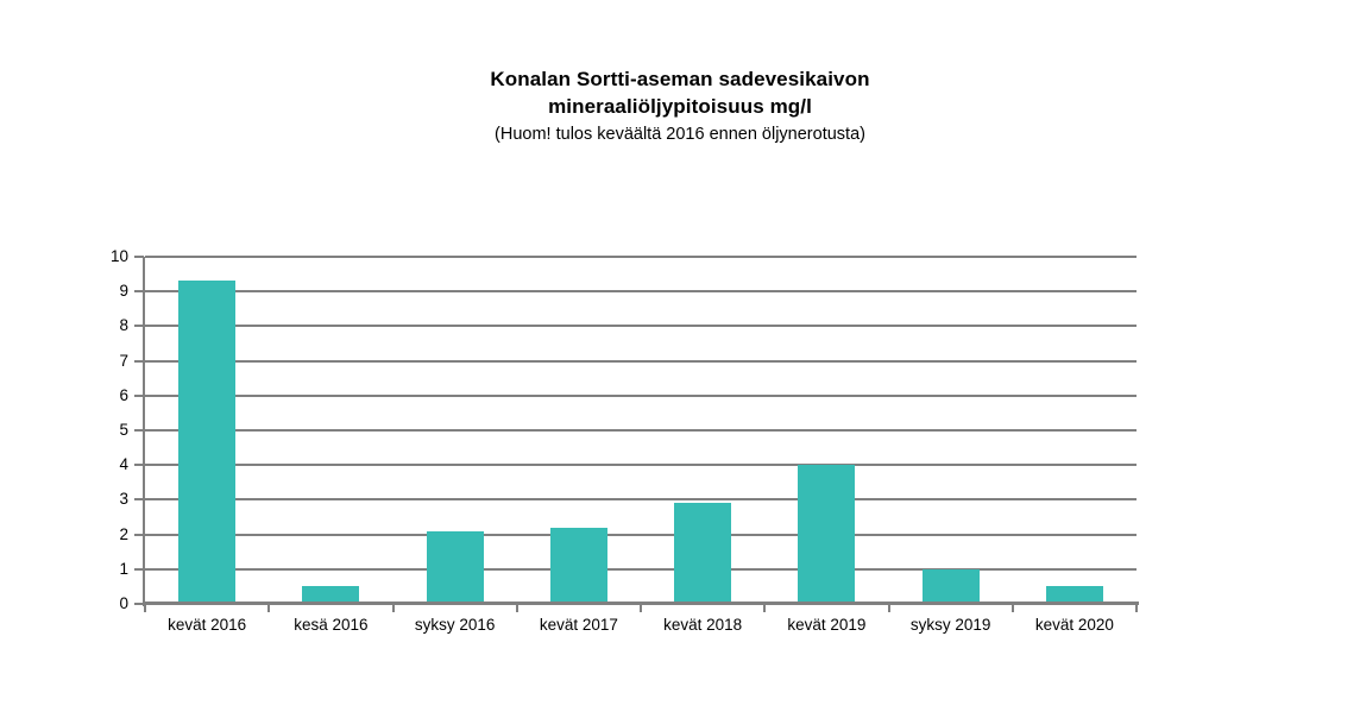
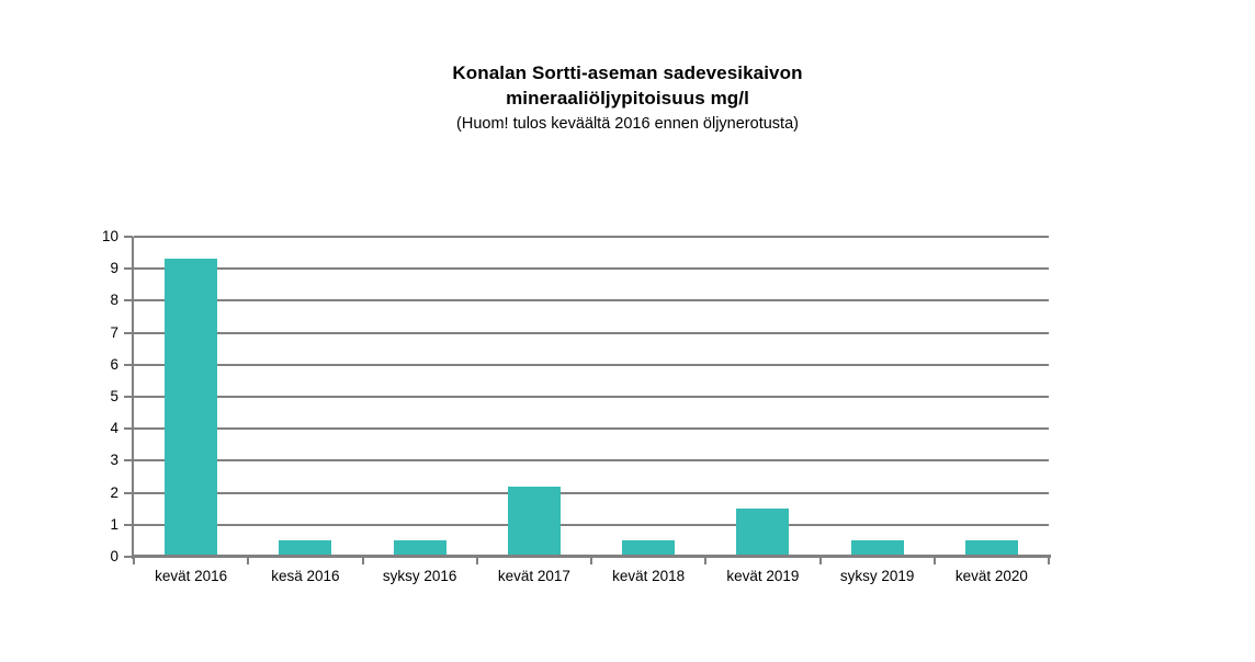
syksy 2016: 2.1 -> 0.5
kevät 2018: 2.9 -> 0.5
kevät 2019: 4.0 -> 1.5
syksy 2019: 1.0 -> 0.5
